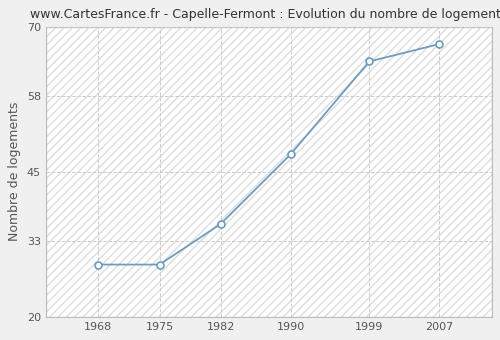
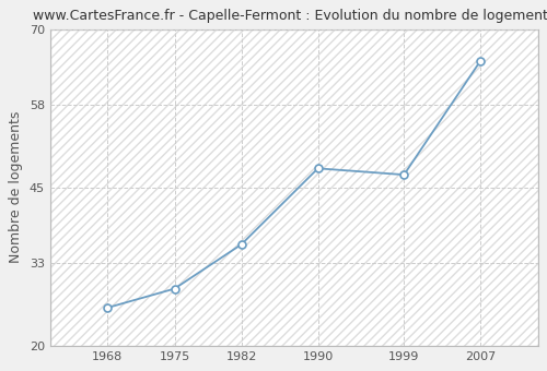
1968: 29 -> 26
1999: 64 -> 47
2007: 67 -> 65
